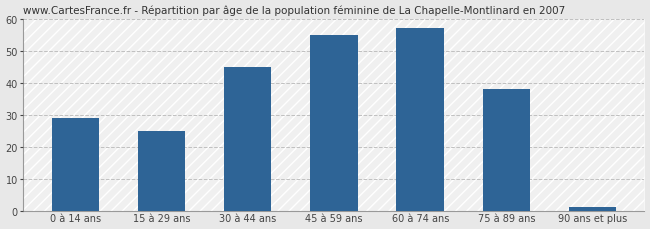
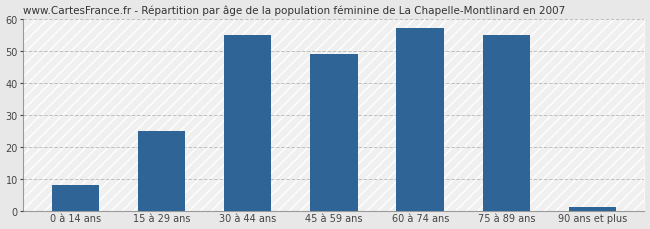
0 à 14 ans: 29 -> 8
30 à 44 ans: 45 -> 55
45 à 59 ans: 55 -> 49
75 à 89 ans: 38 -> 55
